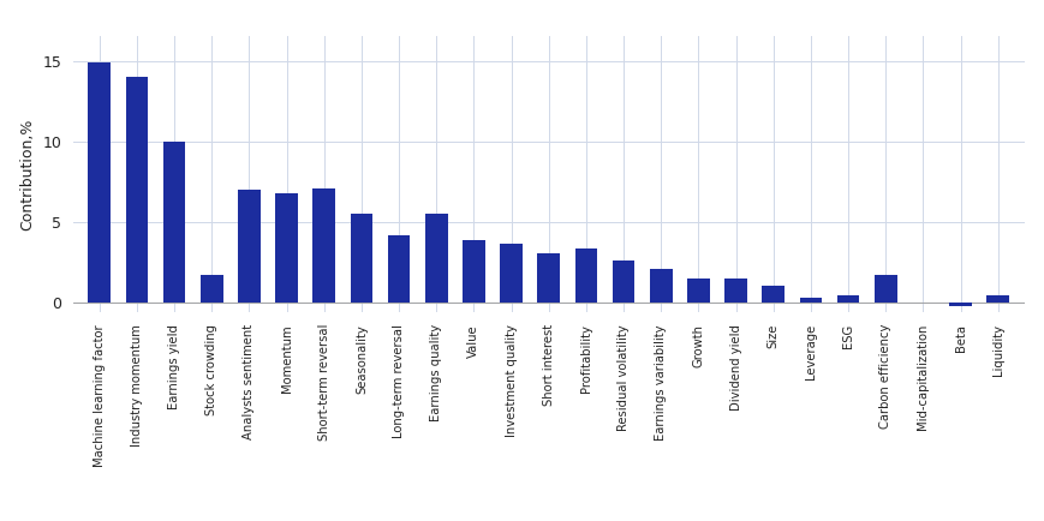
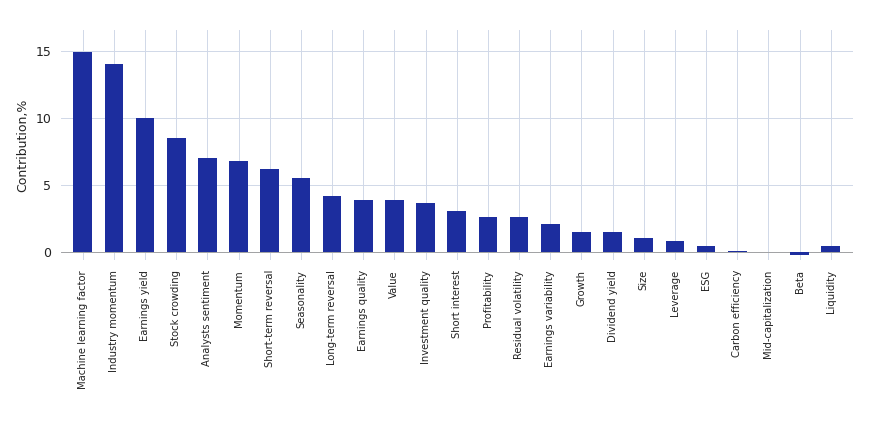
Stock crowding: 1.7 -> 8.5
Short-term reversal: 7.1 -> 6.2
Earnings quality: 5.5 -> 3.9
Profitability: 3.4 -> 2.6
Leverage: 0.3 -> 0.8
Carbon efficiency: 1.7 -> 0.1
